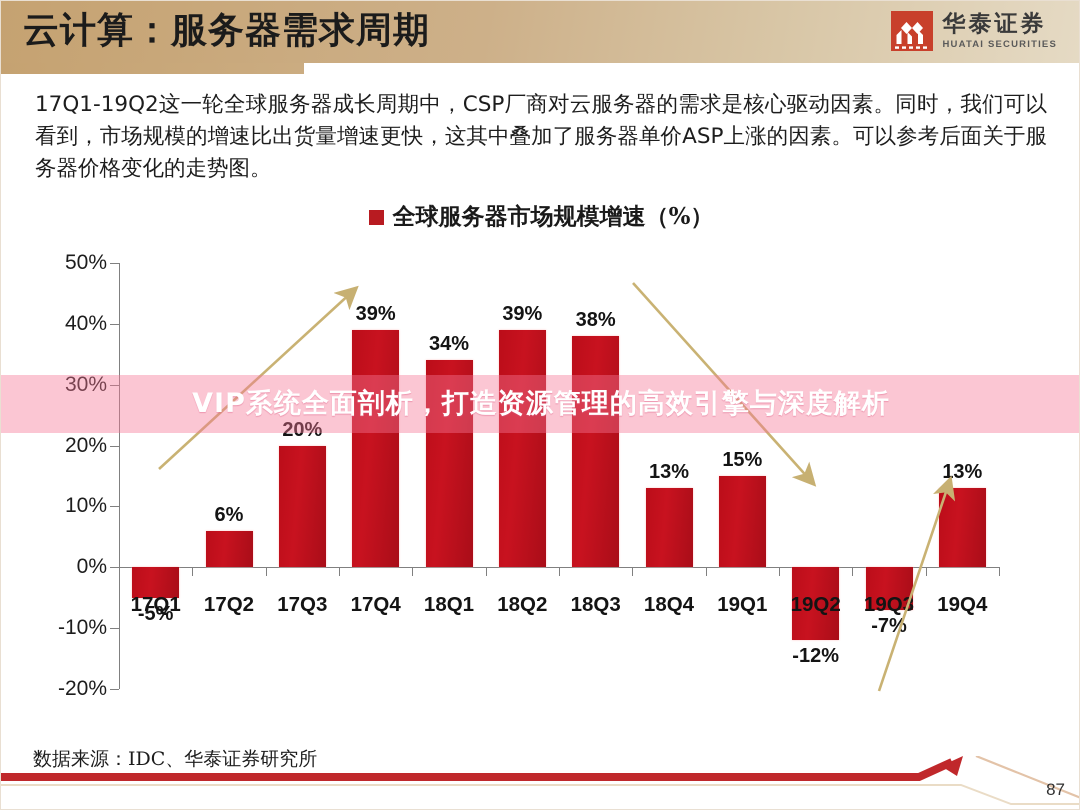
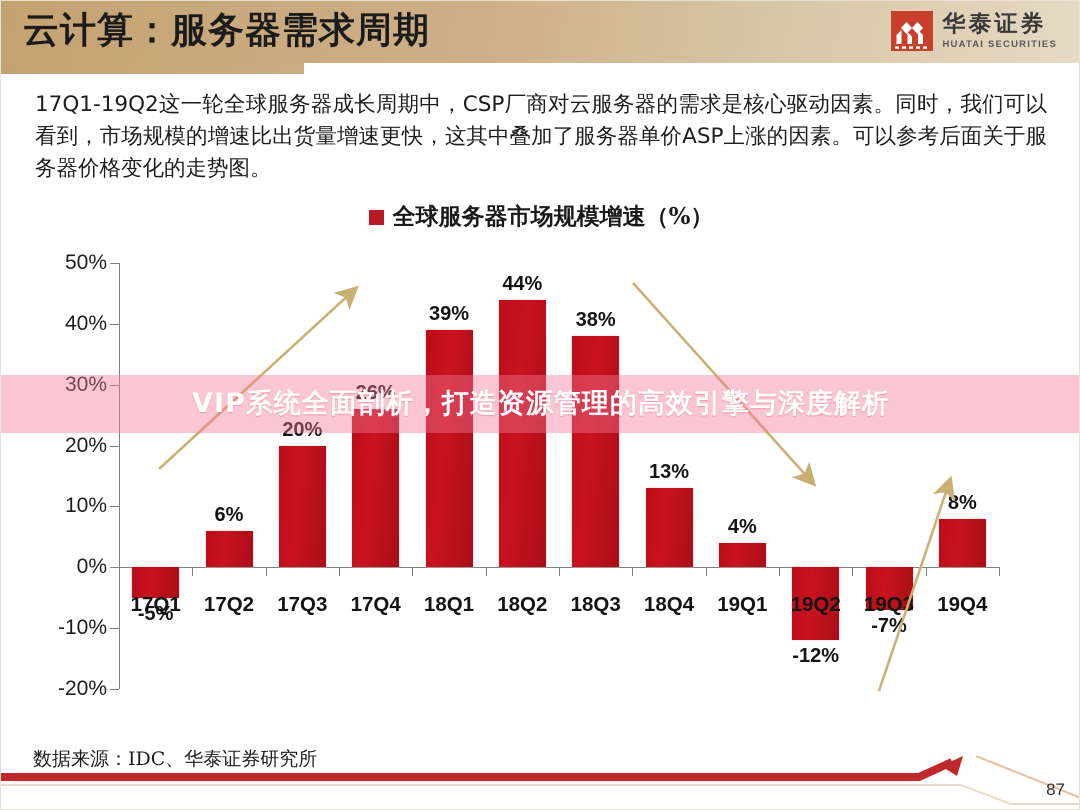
17Q4: 39% -> 26%
18Q1: 34% -> 39%
18Q2: 39% -> 44%
19Q1: 15% -> 4%
19Q4: 13% -> 8%
